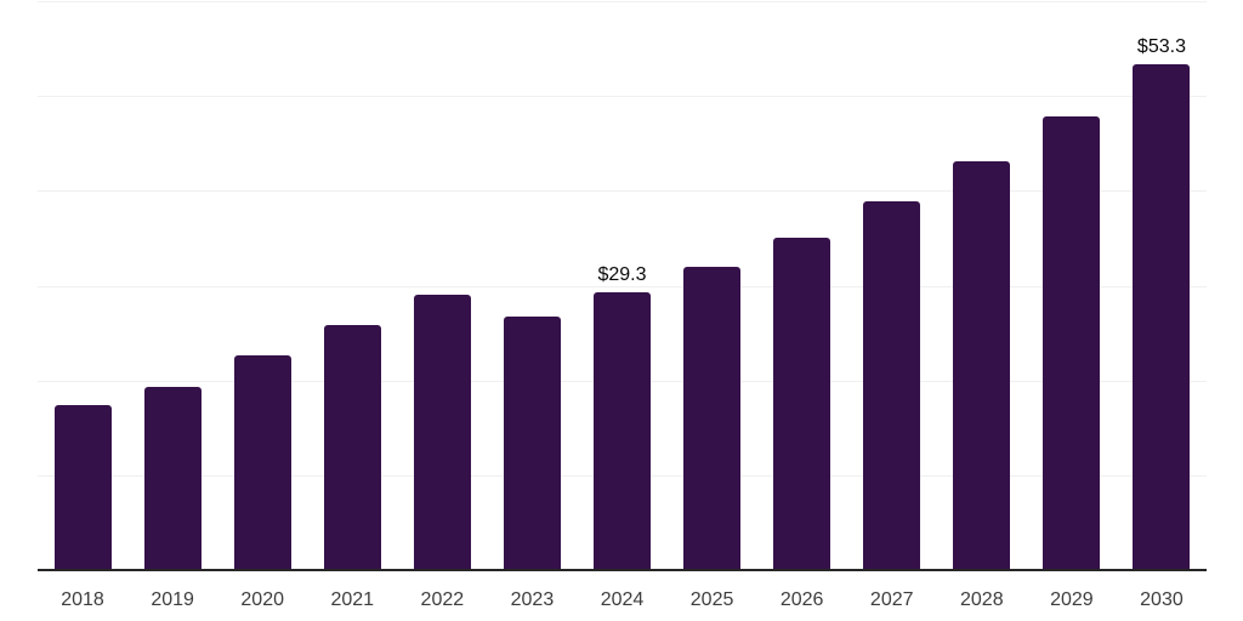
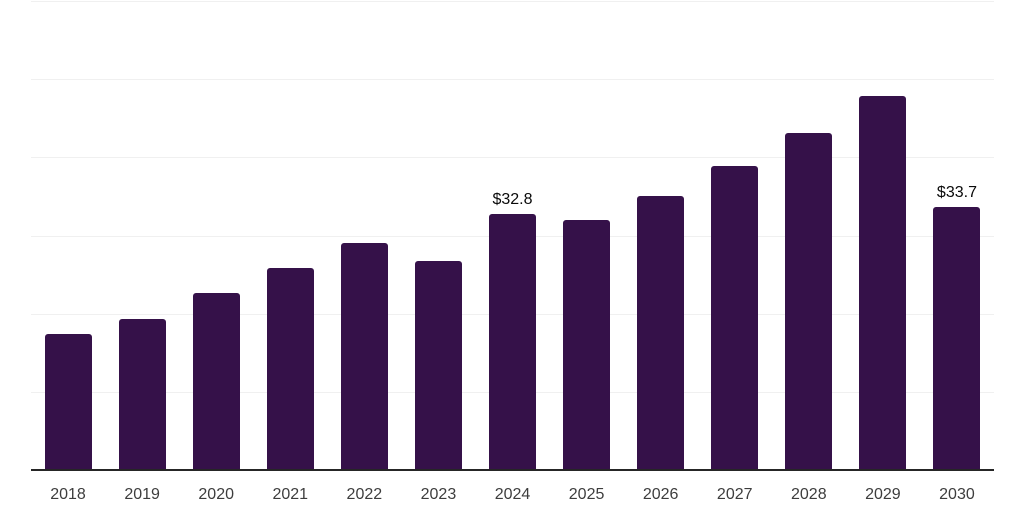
2024: $29.3 -> $32.8
2030: $53.3 -> $33.7
